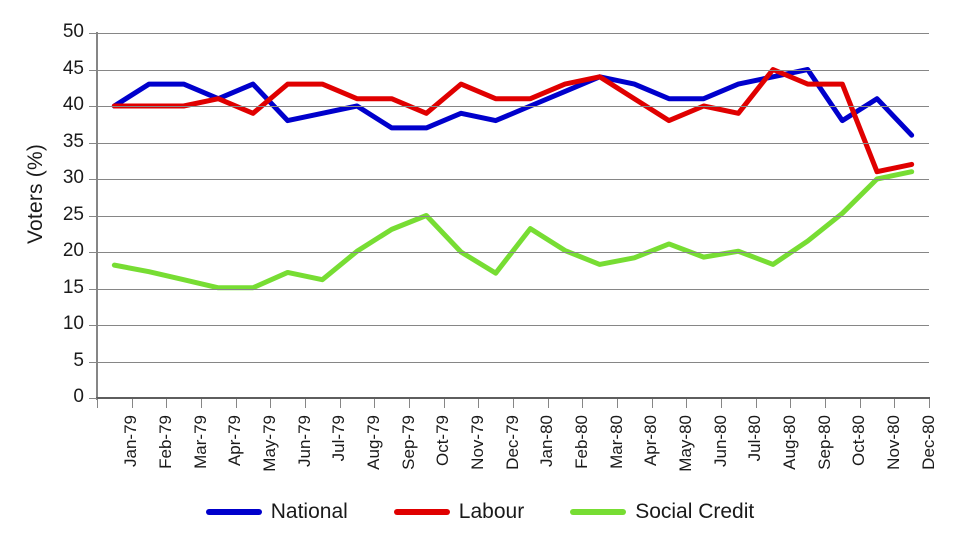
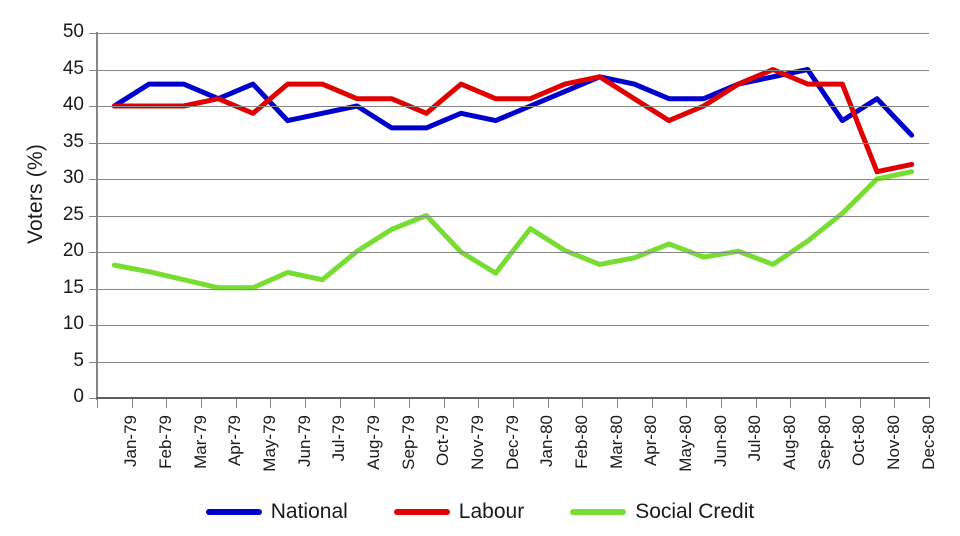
Labour/Jul-80: 39 -> 43
